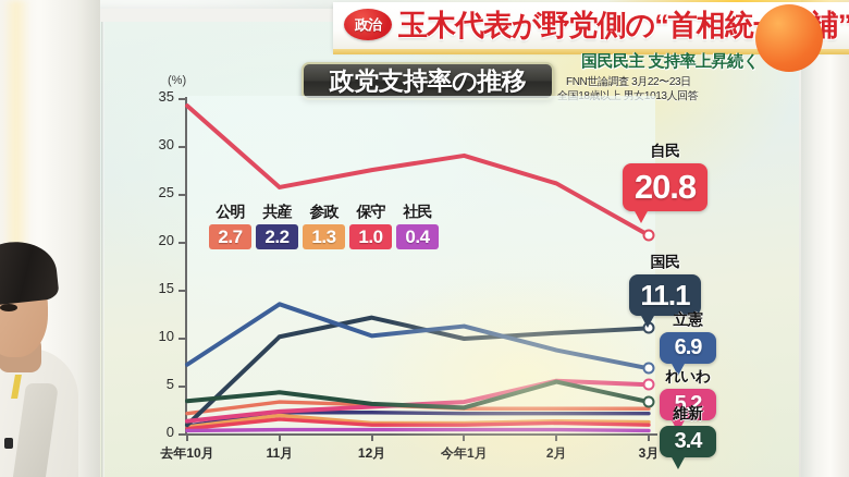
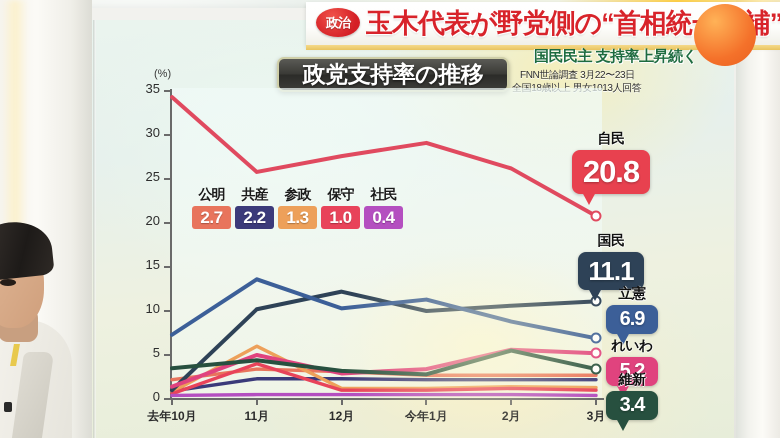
れいわ/11月: 2 -> 5
参政/11月: 2 -> 6
保守/11月: 2 -> 4
